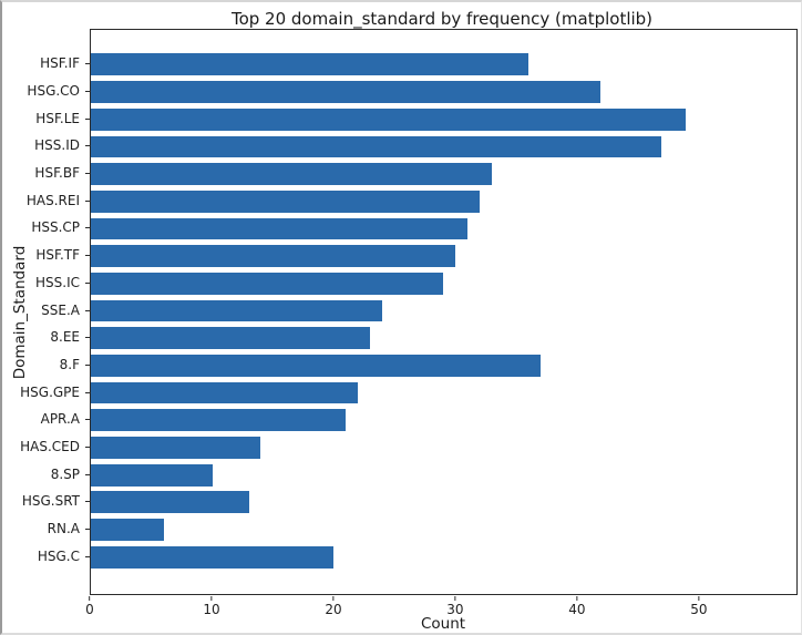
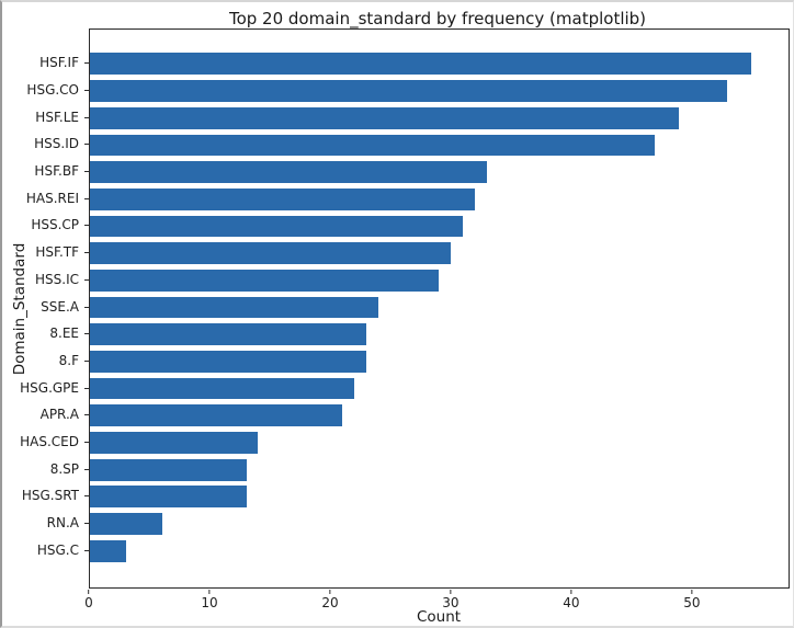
HSF.IF: 36 -> 55
HSG.CO: 42 -> 53
8.F: 37 -> 23
8.SP: 10 -> 13
HSG.C: 20 -> 3
